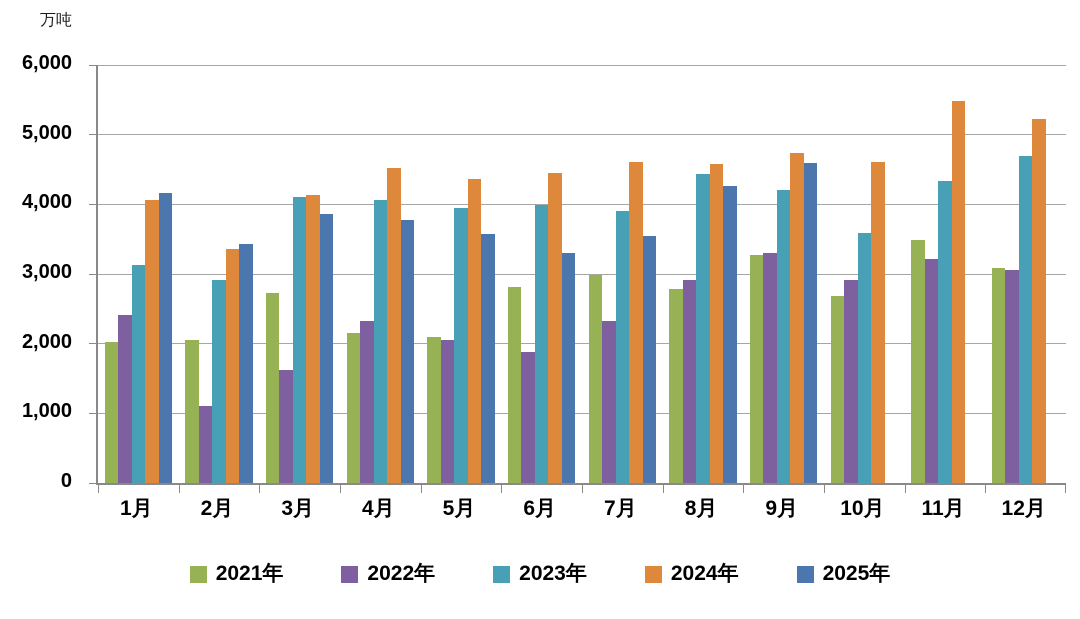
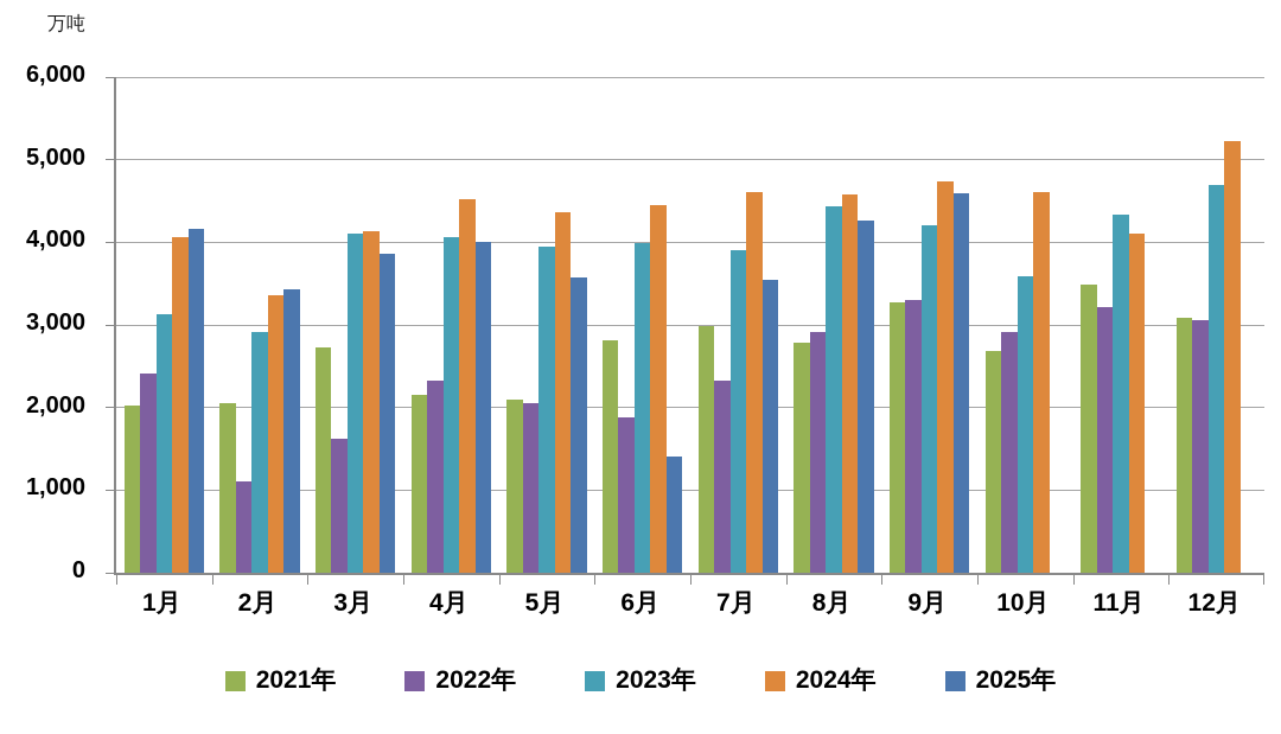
2025年/4月: 3800 -> 4000
2025年/6月: 3300 -> 1400
2024年/11月: 5500 -> 4100
